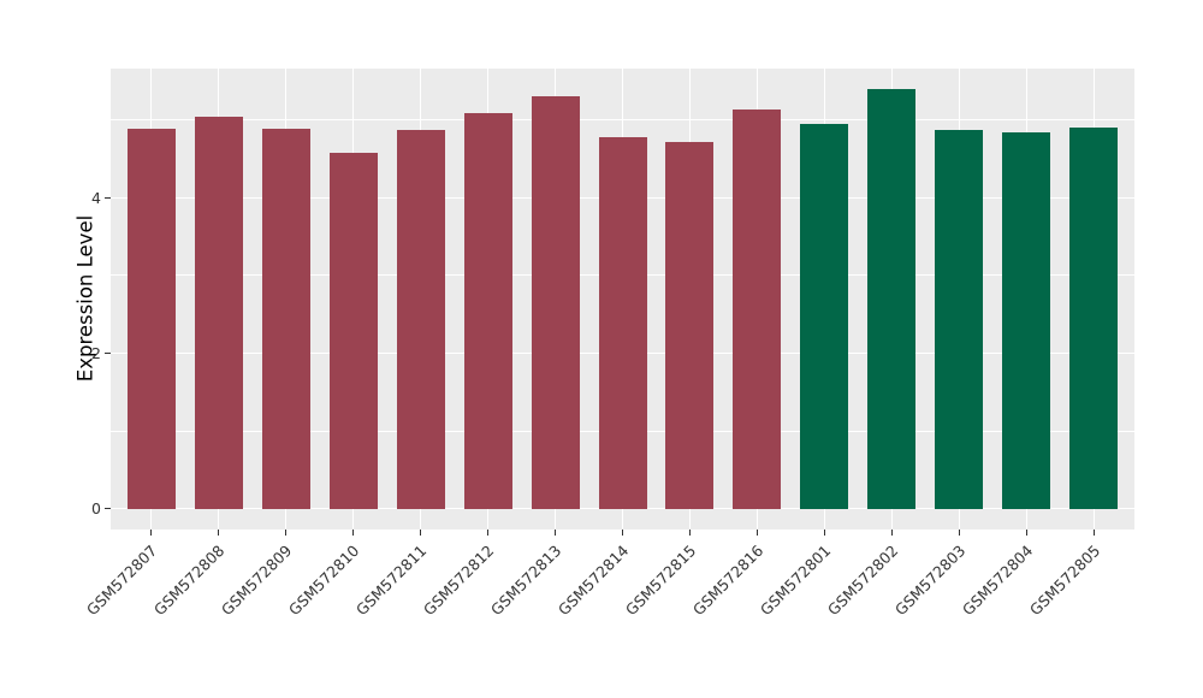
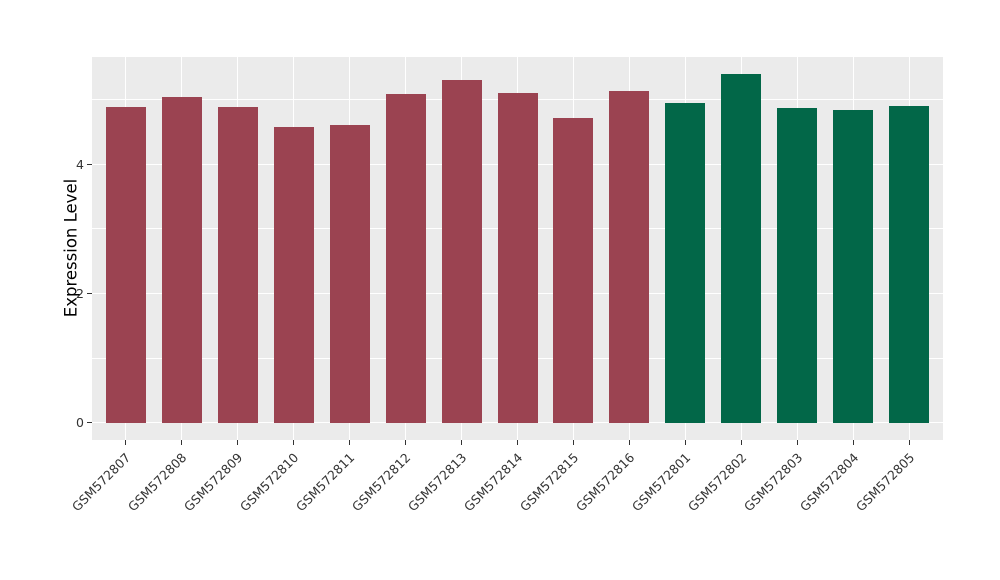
GSM572811: 4.9 -> 4.6
GSM572814: 4.8 -> 5.1
